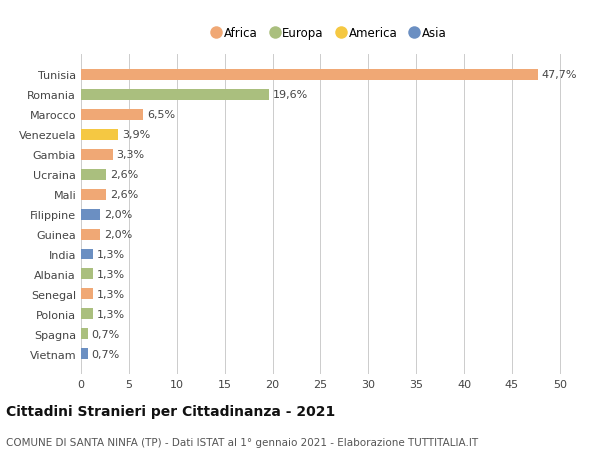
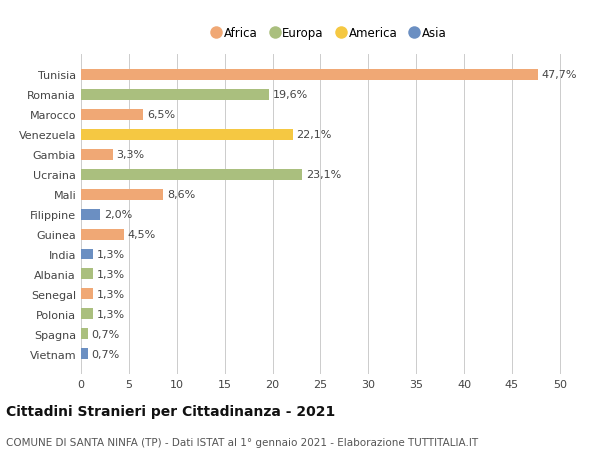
Venezuela: 3,9% -> 22,1%
Ucraina: 2,6% -> 23,1%
Mali: 2,6% -> 8,6%
Guinea: 2,0% -> 4,5%
